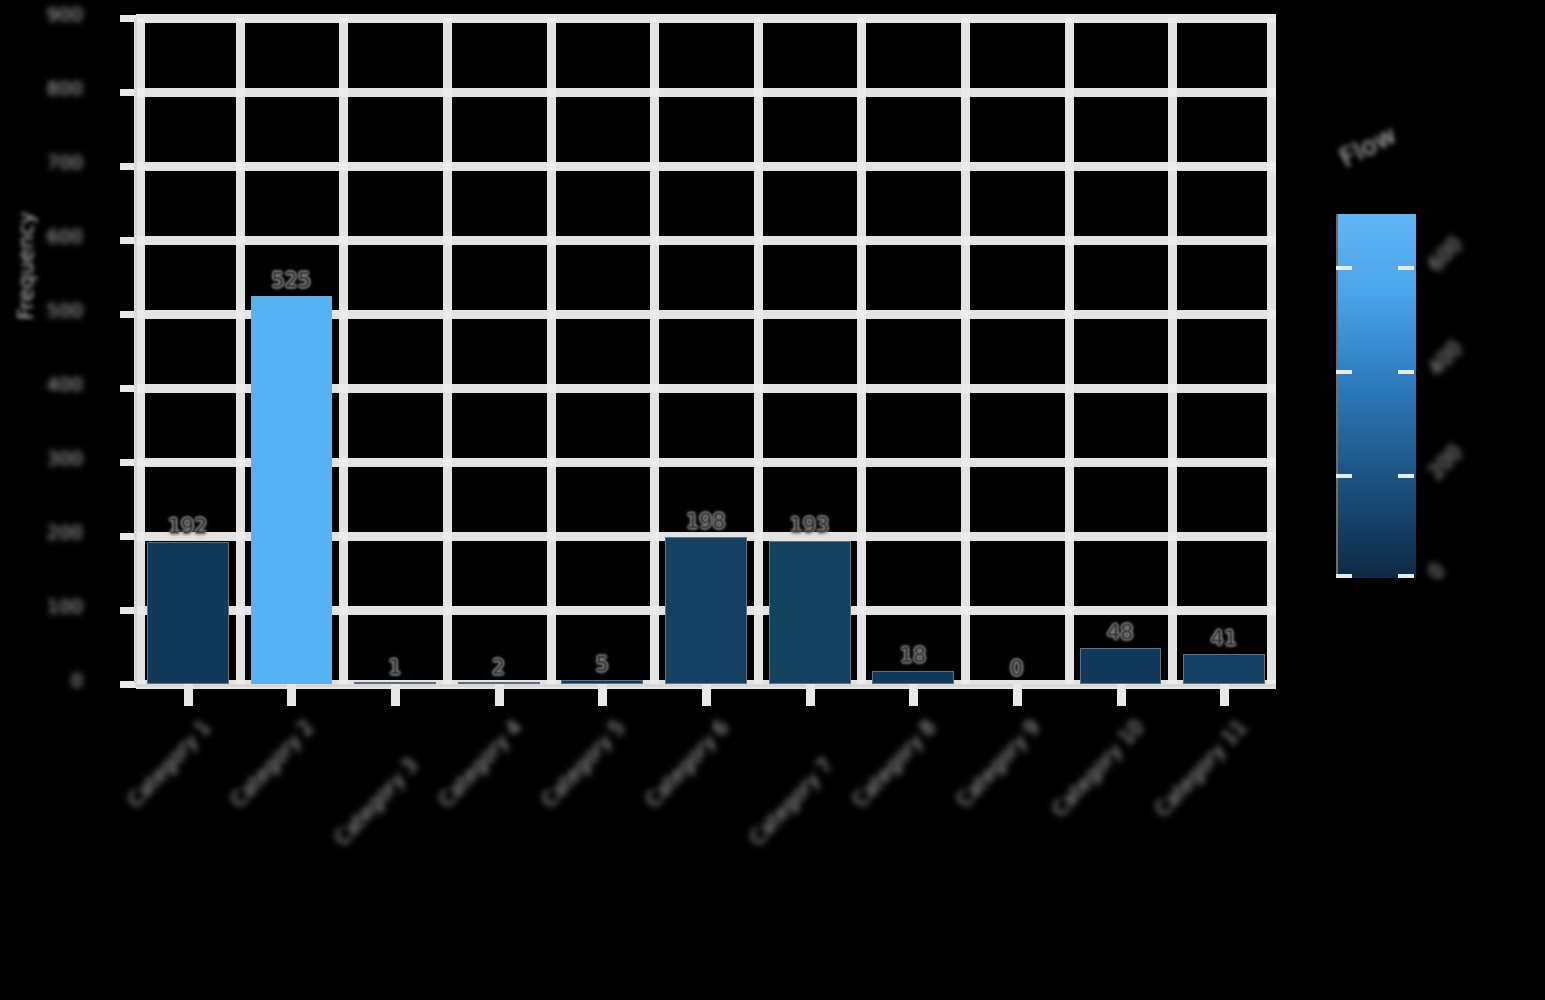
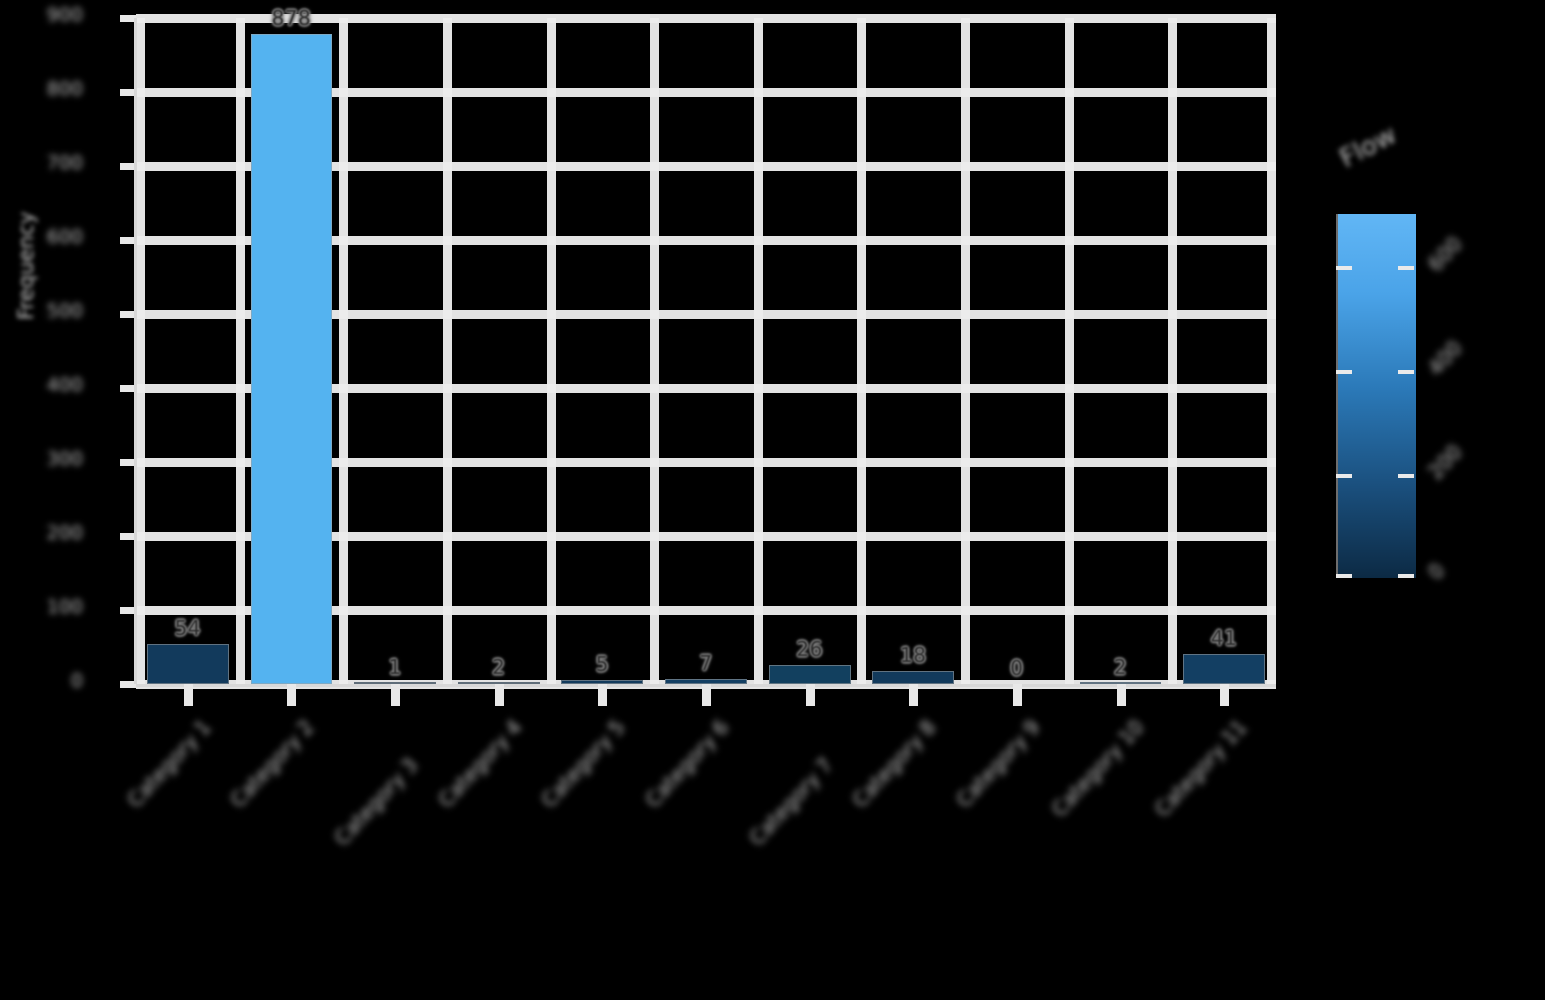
Category 1: 192 -> 54
Category 2: 525 -> 878
Category 6: 198 -> 7
Category 7: 193 -> 26
Category 10: 48 -> 2
